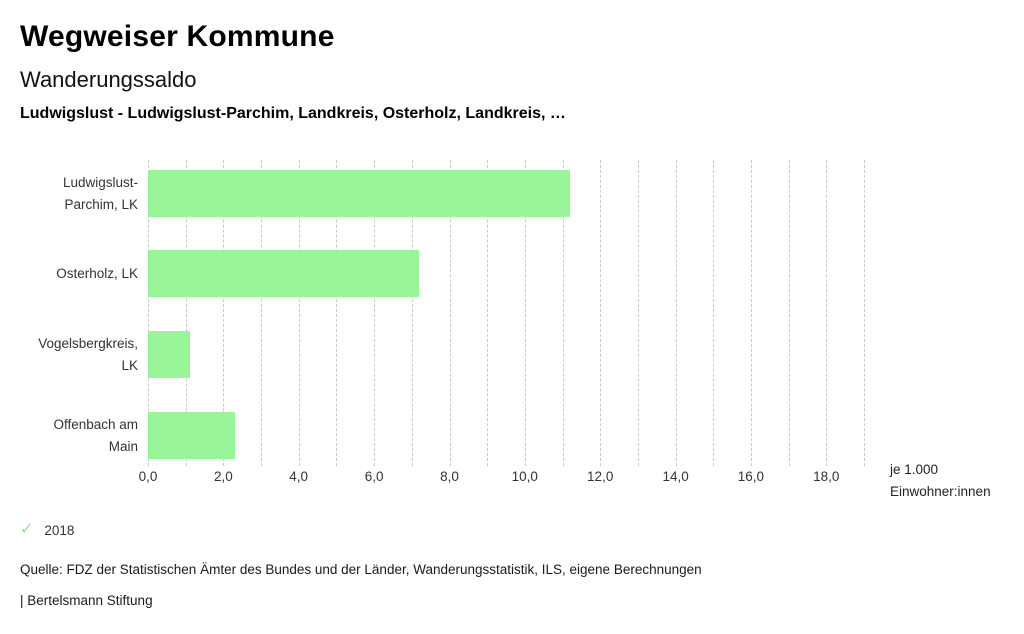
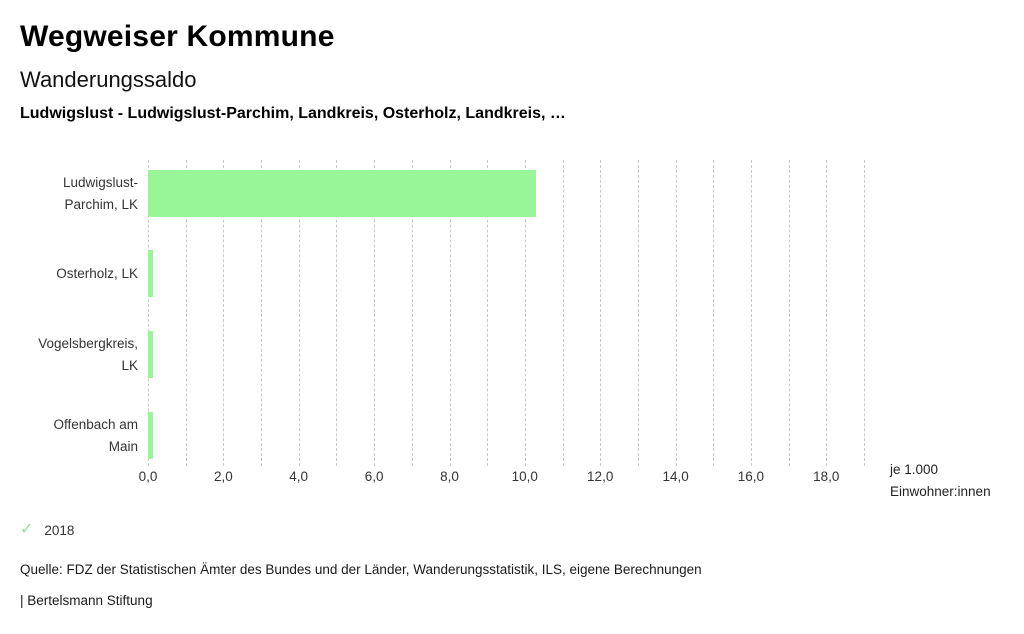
Ludwigslust-Parchim, LK: 11,2 -> 10,3
Osterholz, LK: 7,2 -> 0,1
Vogelsbergkreis, LK: 1,1 -> 0,1
Offenbach am Main: 2,3 -> 0,1
